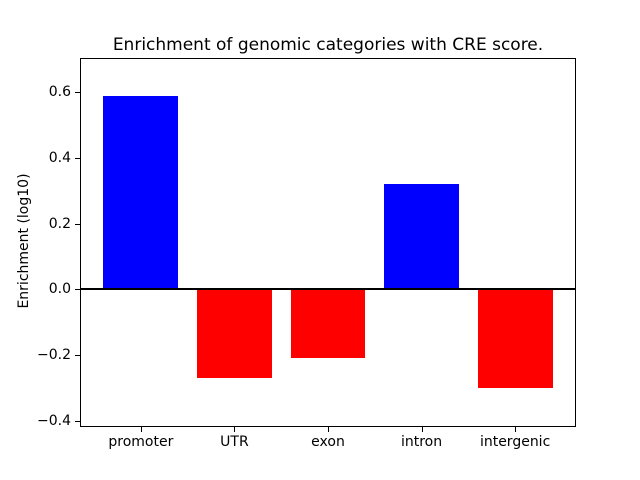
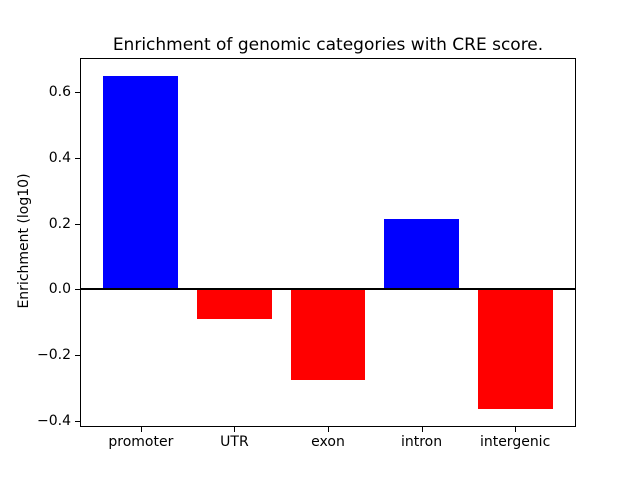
promoter: 0.59 -> 0.65
UTR: -0.27 -> -0.09
exon: -0.21 -> -0.28
intron: 0.32 -> 0.21
intergenic: -0.30 -> -0.36
